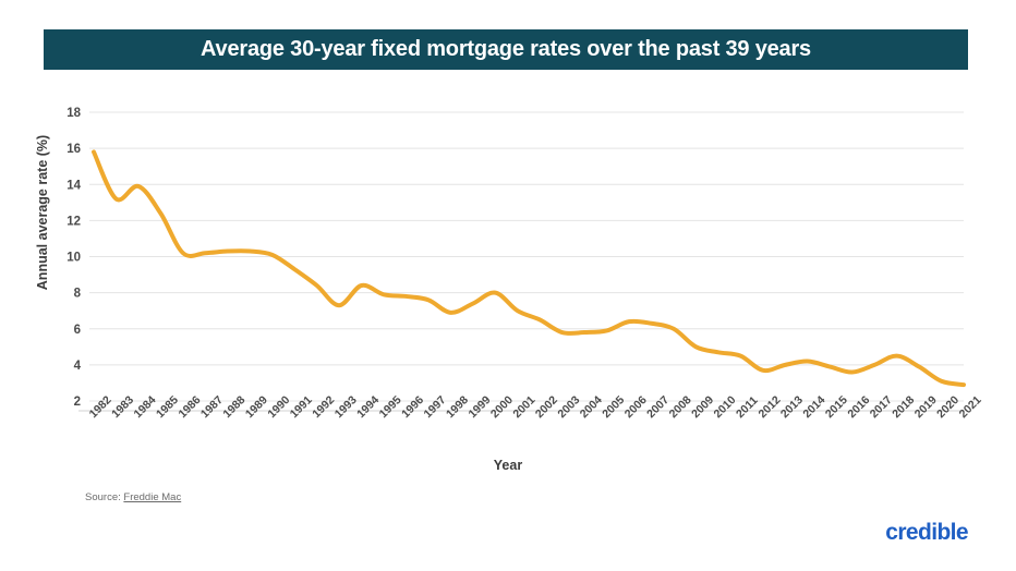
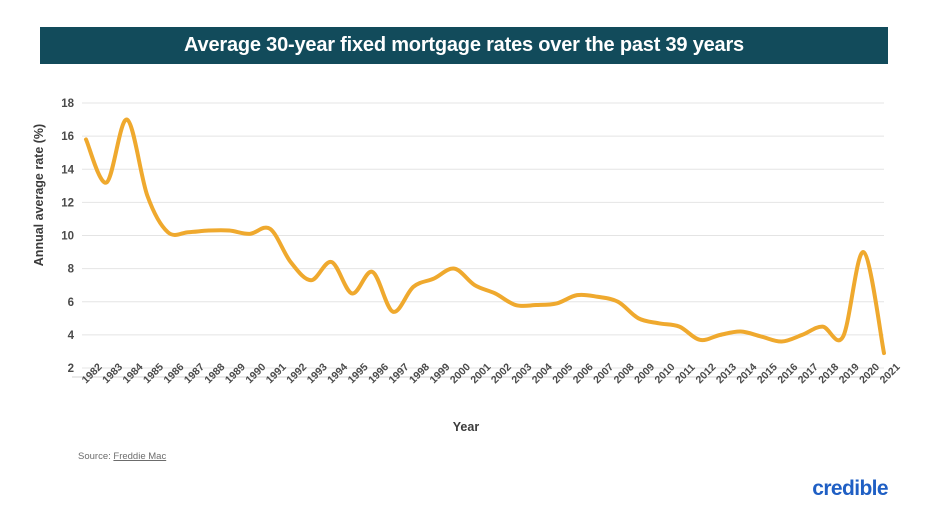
1984: 13.9 -> 17.0
1991: 9.3 -> 10.4
1995: 7.9 -> 6.5
1997: 7.6 -> 5.4
2020: 3.1 -> 9.0
